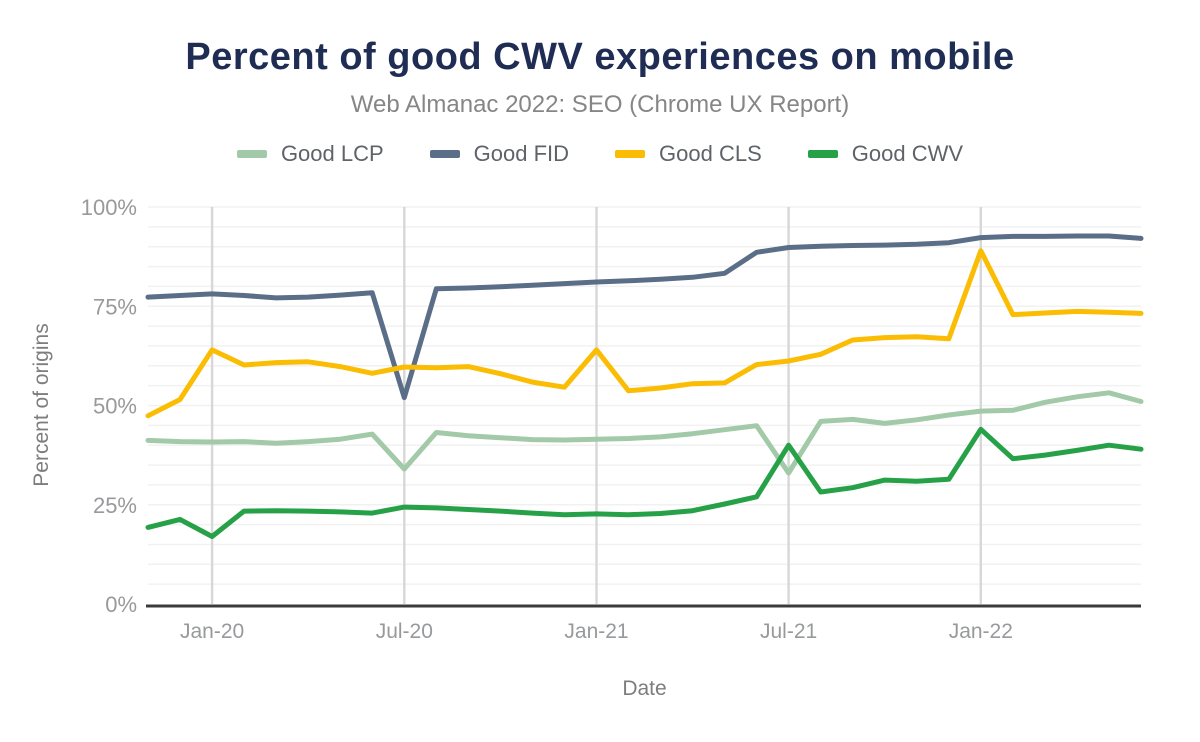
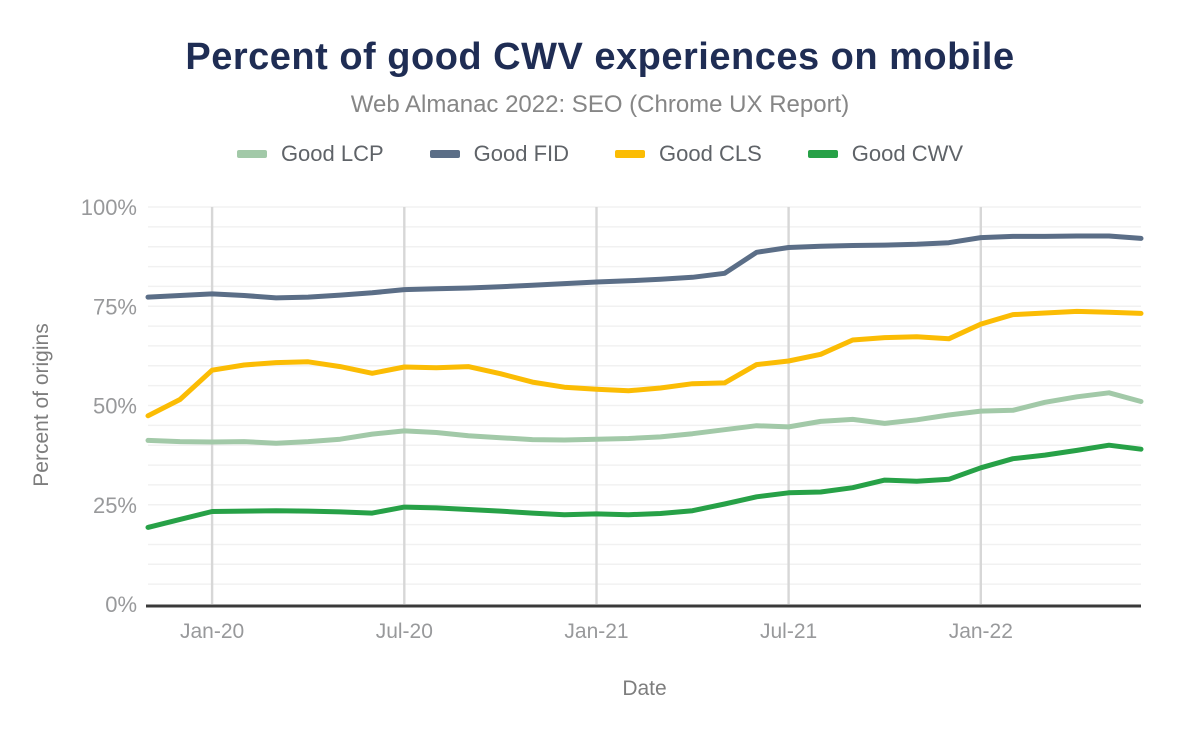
Good CLS/Jan-20: 64% -> 59%
Good CWV/Jan-20: 17% -> 23%
Good LCP/Jul-20: 34% -> 44%
Good FID/Jul-20: 52% -> 79%
Good CLS/Jan-21: 64% -> 54%
Good LCP/Jul-21: 33% -> 45%
Good CWV/Jul-21: 40% -> 28%
Good CLS/Jan-22: 89% -> 70%
Good CWV/Jan-22: 44% -> 34%
